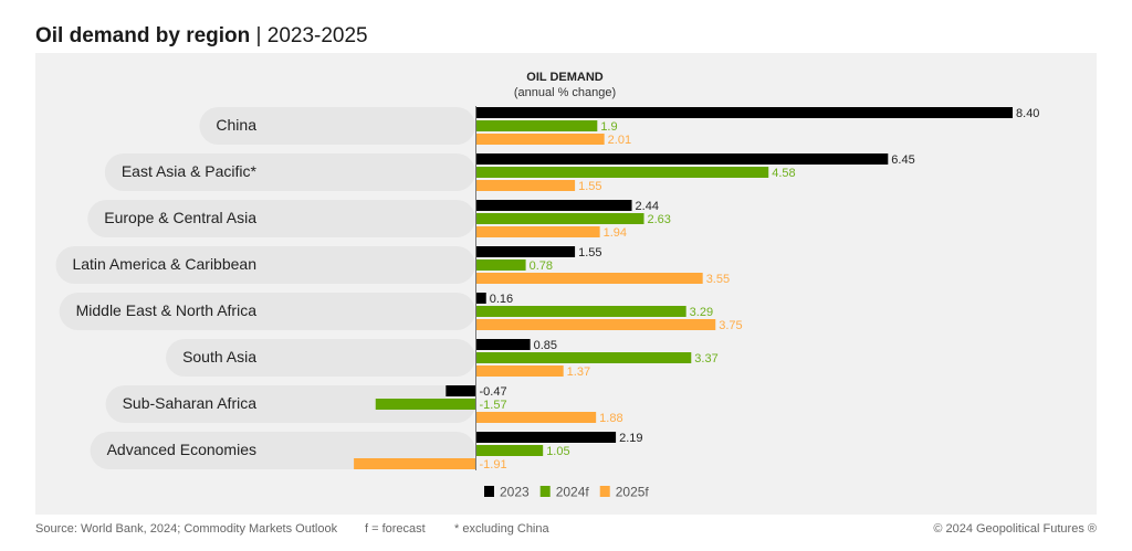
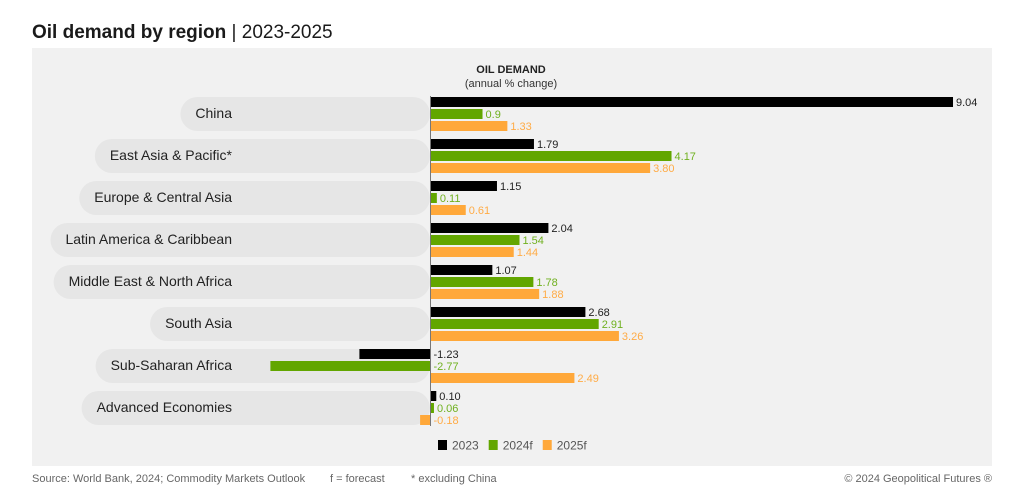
2023/China: 8.40 -> 9.04
2024f/China: 1.9 -> 0.9
2025f/China: 2.01 -> 1.33
2023/East Asia & Pacific*: 6.45 -> 1.79
2024f/East Asia & Pacific*: 4.58 -> 4.17
2025f/East Asia & Pacific*: 1.55 -> 3.80
2023/Europe & Central Asia: 2.44 -> 1.15
2024f/Europe & Central Asia: 2.63 -> 0.11
2025f/Europe & Central Asia: 1.94 -> 0.61
2023/Latin America & Caribbean: 1.55 -> 2.04
2024f/Latin America & Caribbean: 0.78 -> 1.54
2025f/Latin America & Caribbean: 3.55 -> 1.44
2023/Middle East & North Africa: 0.16 -> 1.07
2024f/Middle East & North Africa: 3.29 -> 1.78
2025f/Middle East & North Africa: 3.75 -> 1.88
2023/South Asia: 0.85 -> 2.68
2024f/South Asia: 3.37 -> 2.91
2025f/South Asia: 1.37 -> 3.26
2023/Sub-Saharan Africa: -0.47 -> -1.23
2024f/Sub-Saharan Africa: -1.57 -> -2.77
2025f/Sub-Saharan Africa: 1.88 -> 2.49
2023/Advanced Economies: 2.19 -> 0.10
2024f/Advanced Economies: 1.05 -> 0.06
2025f/Advanced Economies: -1.91 -> -0.18
